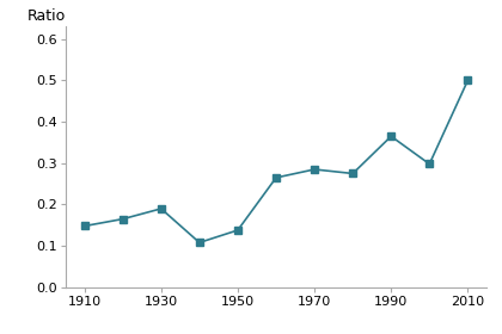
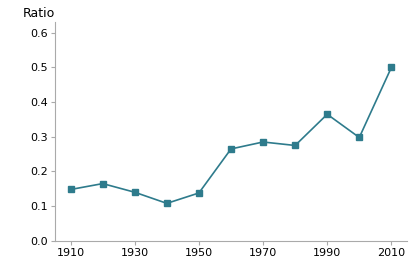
1930: 0.190 -> 0.140
